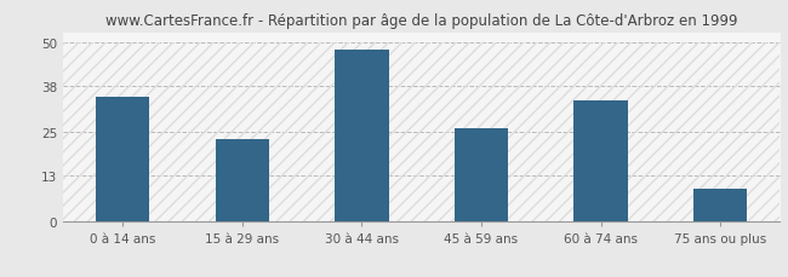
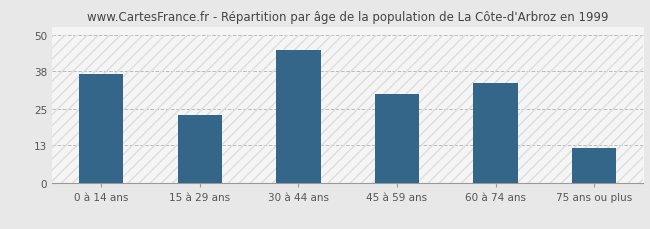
0 à 14 ans: 35 -> 37
30 à 44 ans: 48 -> 45
45 à 59 ans: 26 -> 30
75 ans ou plus: 9 -> 12
